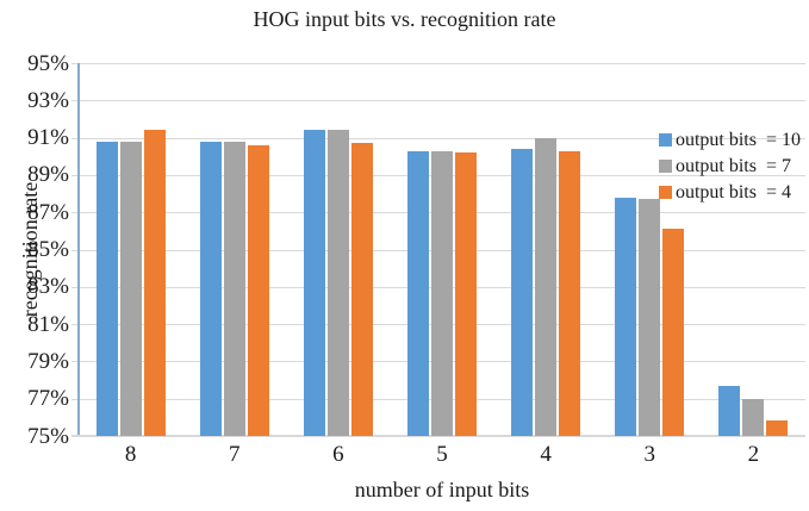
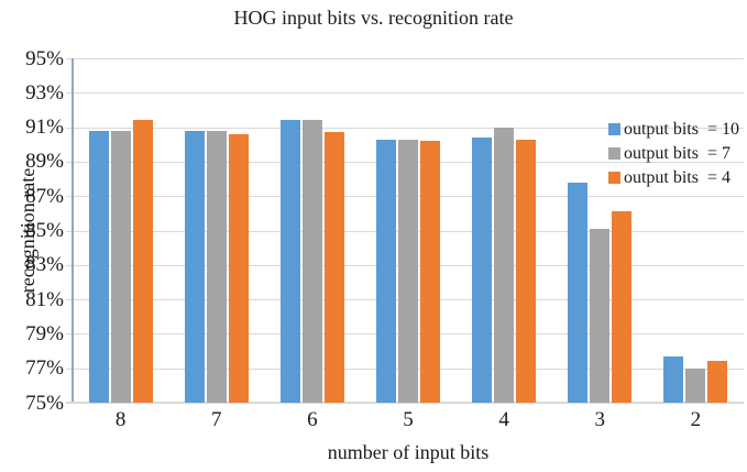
output bits = 7/3: 87.7% -> 85.1%
output bits = 4/2: 75.8% -> 77.4%
